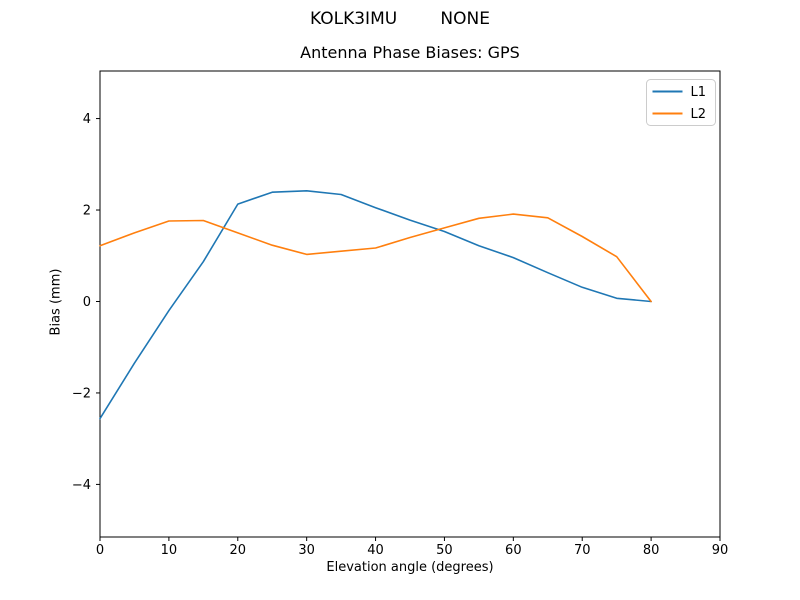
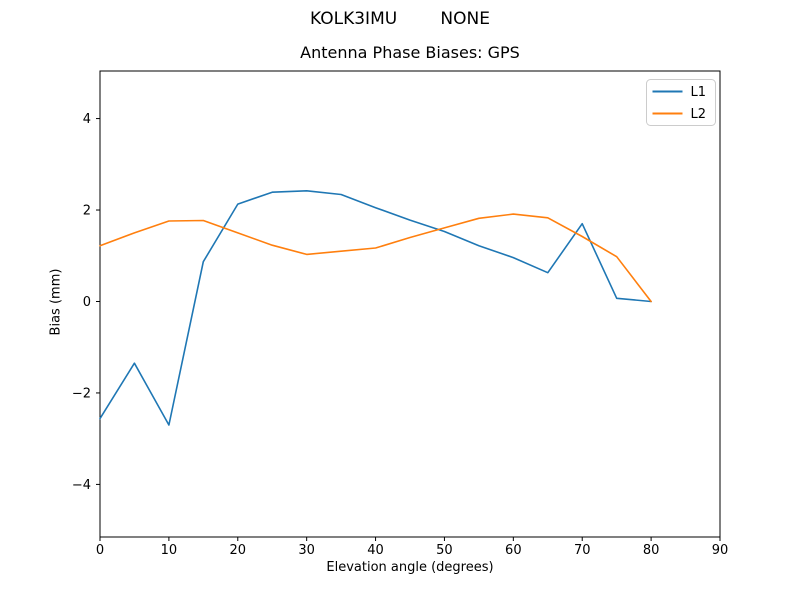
L1/10: -0.2 -> -2.7
L1/70: 0.3 -> 1.7
